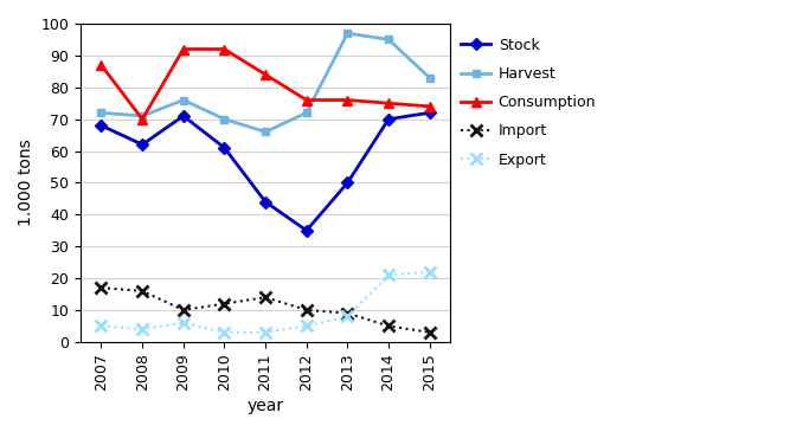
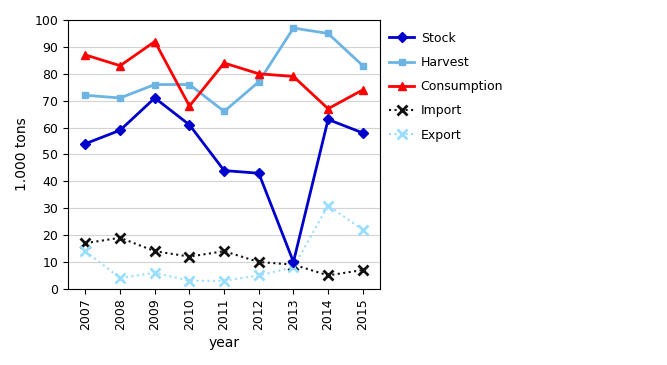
Stock/2007: 68 -> 54
Export/2007: 5 -> 14
Stock/2008: 62 -> 59
Consumption/2008: 70 -> 83
Import/2008: 16 -> 19
Import/2009: 10 -> 14
Harvest/2010: 70 -> 76
Consumption/2010: 92 -> 68
Stock/2012: 35 -> 43
Harvest/2012: 72 -> 77
Consumption/2012: 76 -> 80
Stock/2013: 50 -> 10
Consumption/2013: 76 -> 79
Stock/2014: 70 -> 63
Consumption/2014: 75 -> 67
Export/2014: 21 -> 31
Stock/2015: 72 -> 58
Import/2015: 3 -> 7
